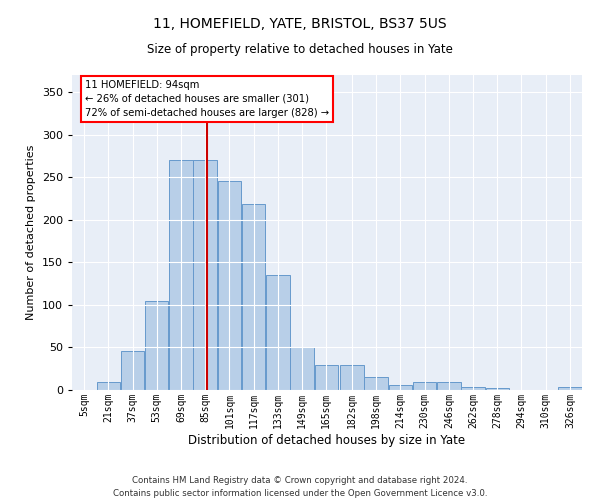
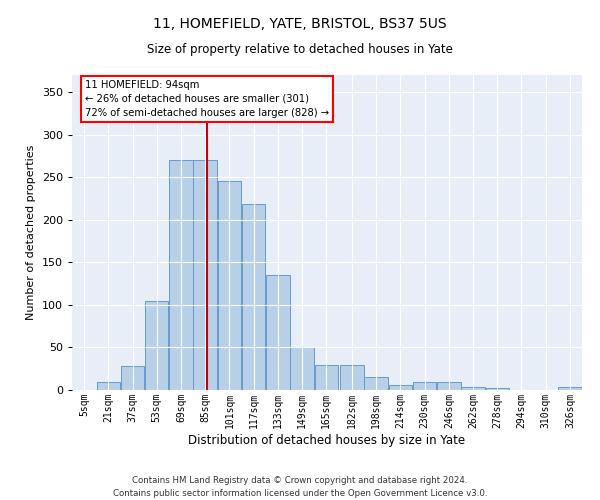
37sqm: 46 -> 28
